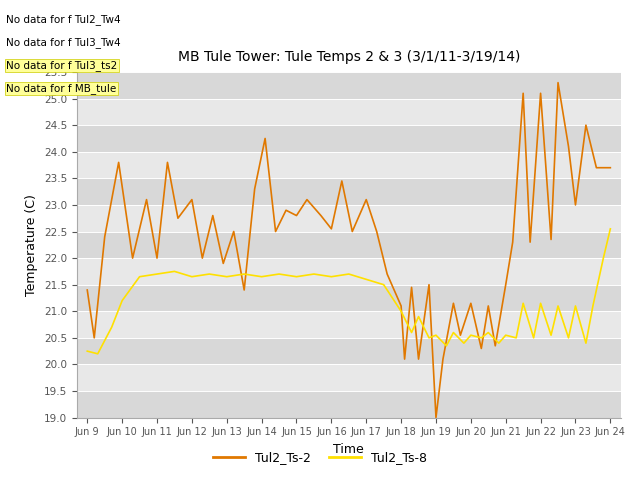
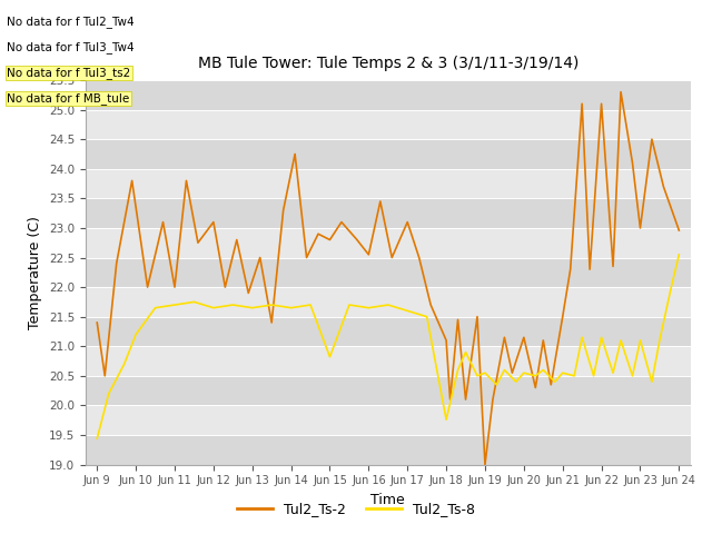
Tul2_Ts-8/Jun 9: 20.25 -> 19.44
Tul2_Ts-8/Jun 15: 21.65 -> 20.82
Tul2_Ts-8/Jun 18: 21.00 -> 19.76
Tul2_Ts-2/Jun 24: 23.70 -> 22.96
